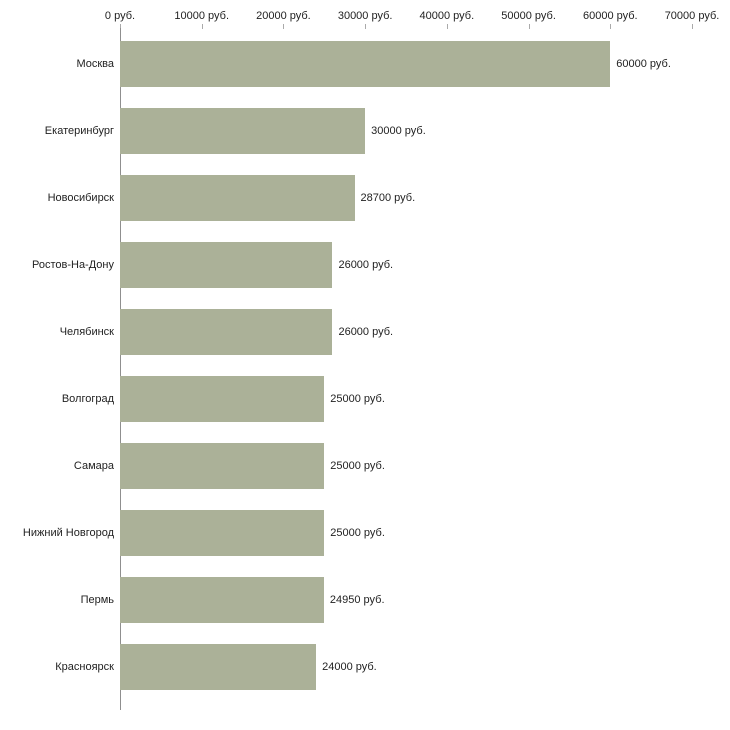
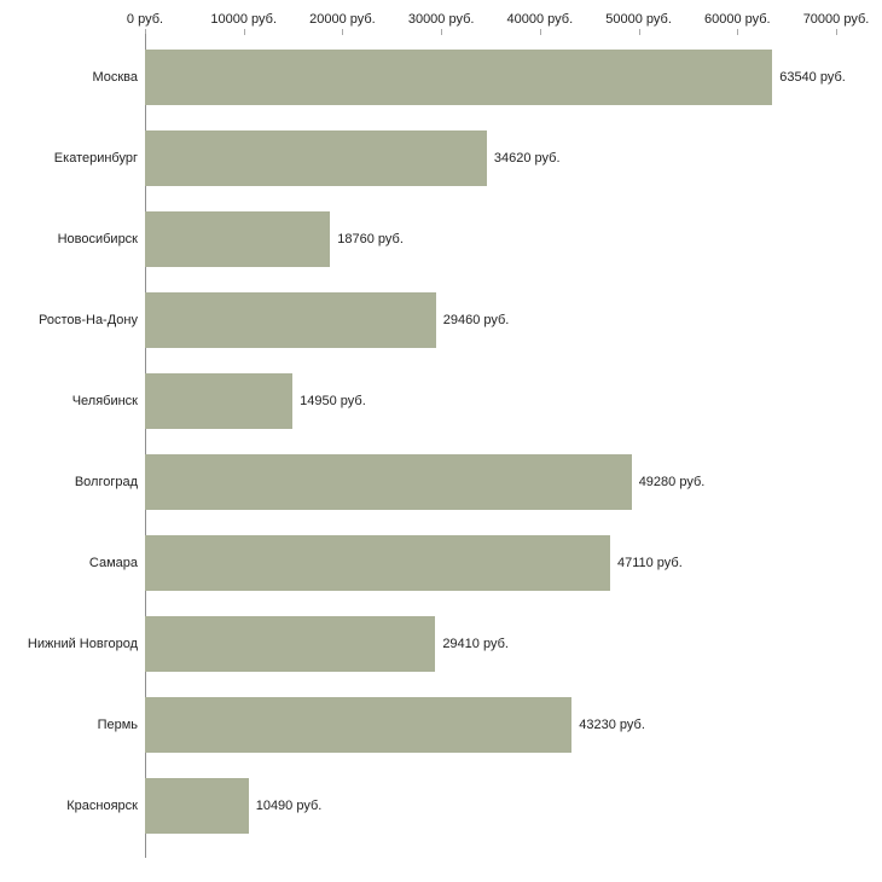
Москва: 60000 -> 63540
Екатеринбург: 30000 -> 34620
Новосибирск: 28700 -> 18760
Ростов-На-Дону: 26000 -> 29460
Челябинск: 26000 -> 14950
Волгоград: 25000 -> 49280
Самара: 25000 -> 47110
Нижний Новгород: 25000 -> 29410
Пермь: 24950 -> 43230
Красноярск: 24000 -> 10490
